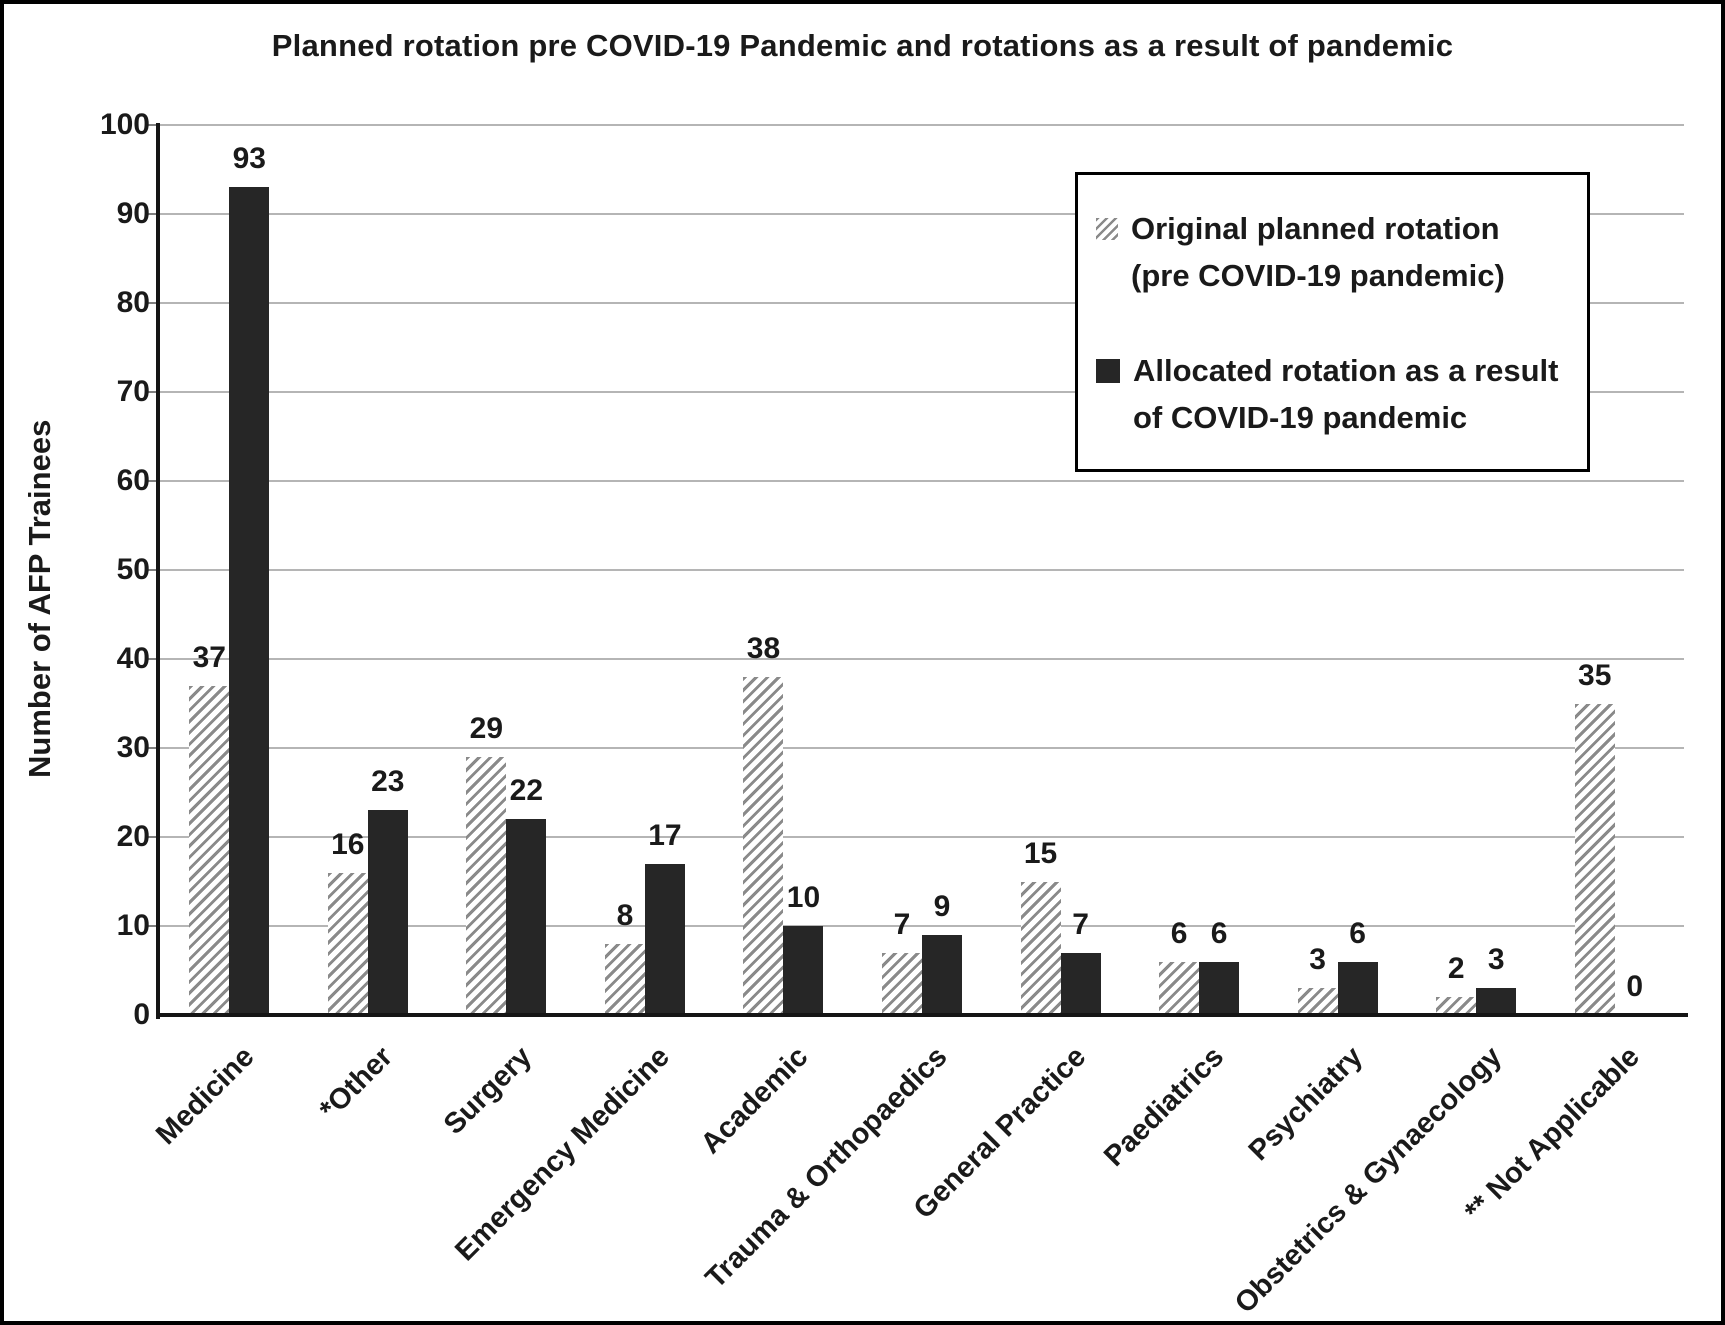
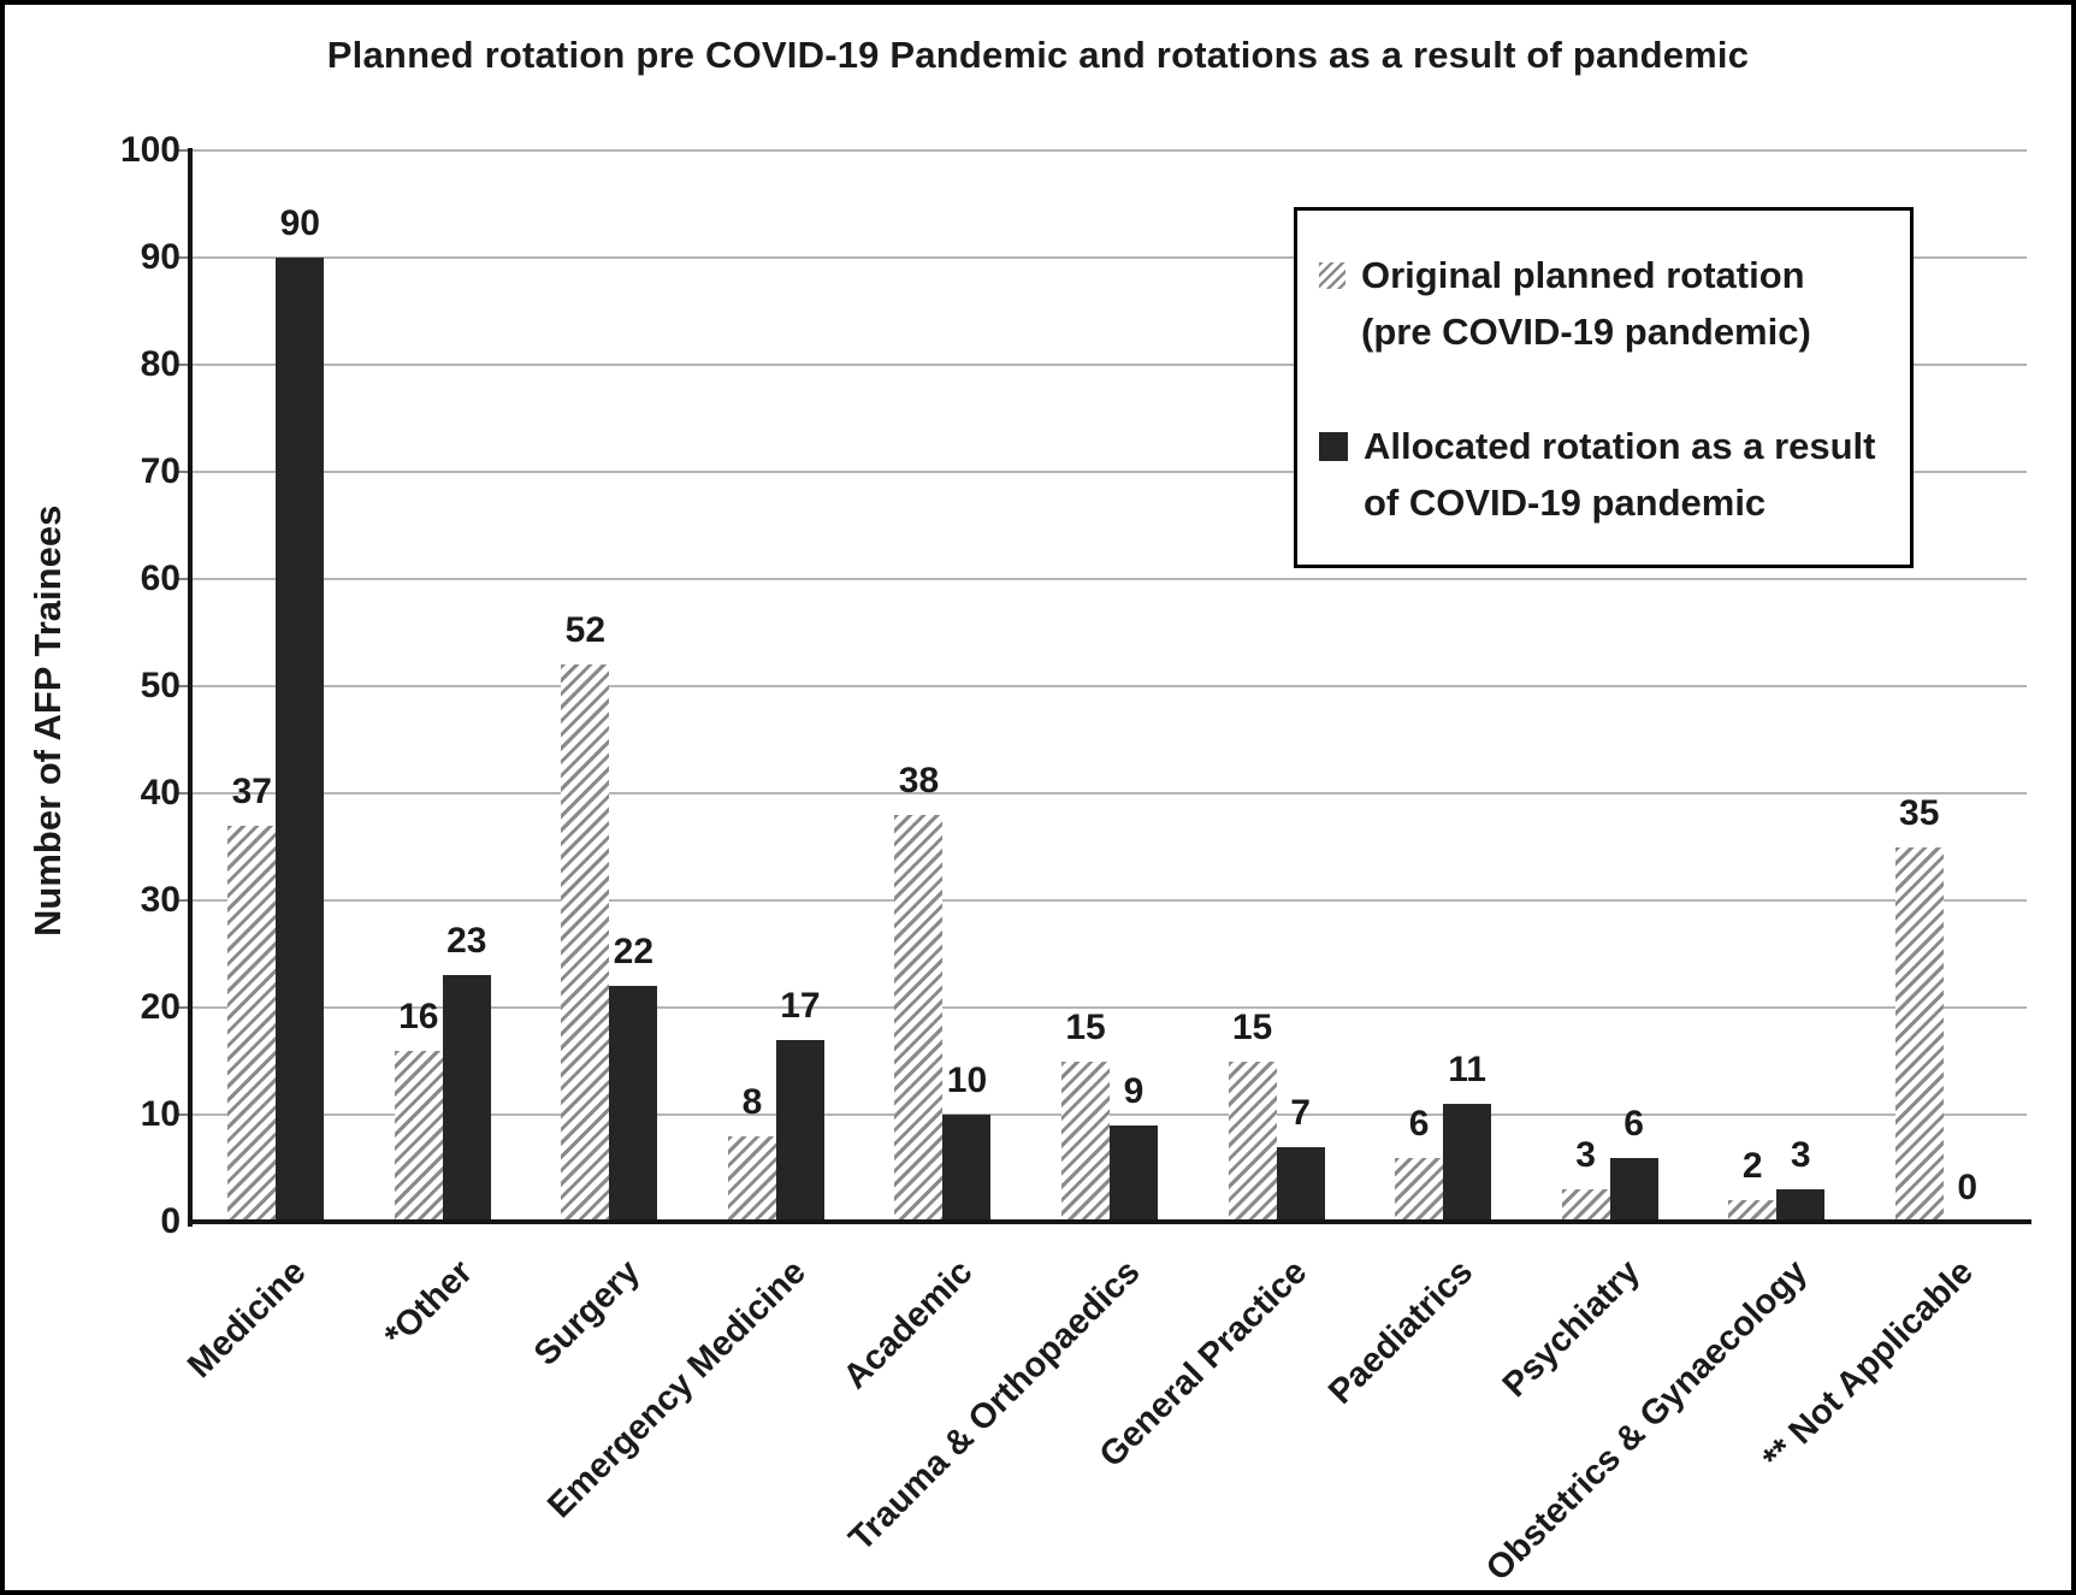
Allocated rotation as a result of COVID-19 pandemic/Medicine: 93 -> 90
Original planned rotation (pre COVID-19 pandemic)/Surgery: 29 -> 52
Original planned rotation (pre COVID-19 pandemic)/Trauma & Orthopaedics: 7 -> 15
Allocated rotation as a result of COVID-19 pandemic/Paediatrics: 6 -> 11
